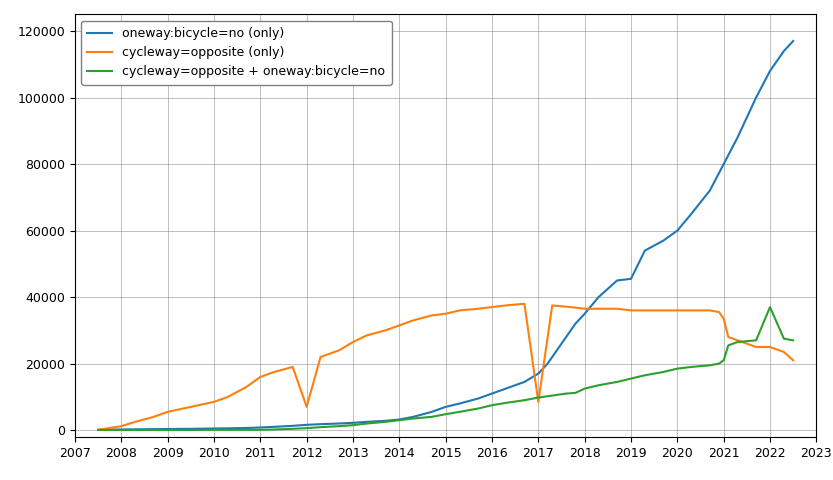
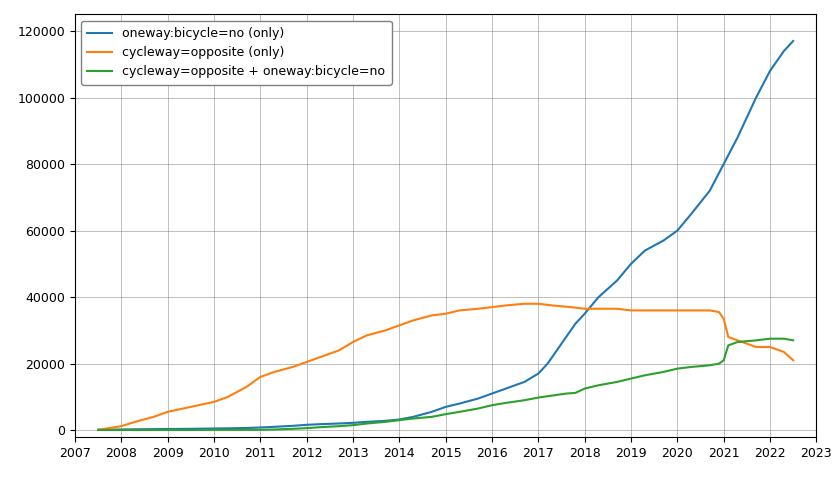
cycleway=opposite (only)/2012: 7000 -> 20500
cycleway=opposite (only)/2017: 8500 -> 38000
oneway:bicycle=no (only)/2019: 45500 -> 50000
cycleway=opposite + oneway:bicycle=no/2022: 37000 -> 27500
